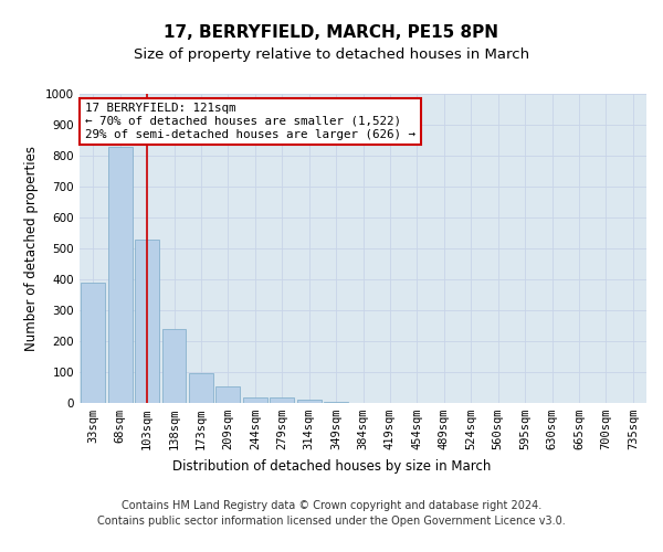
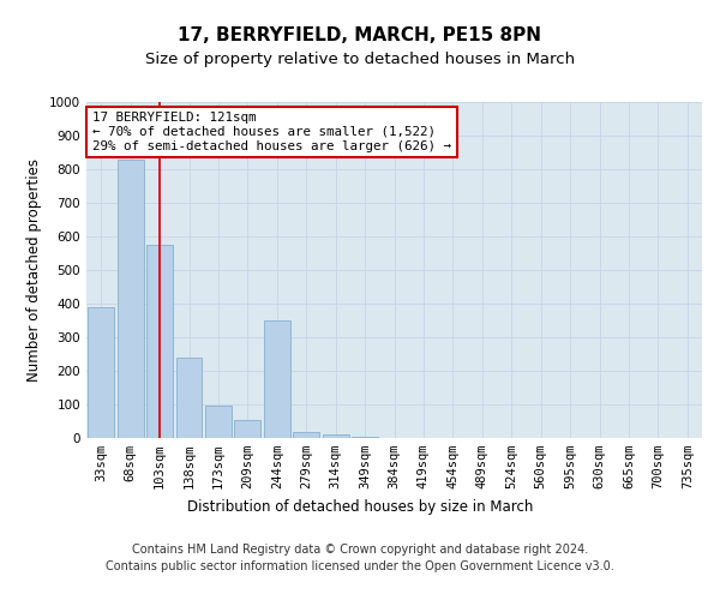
103sqm: 530 -> 575
244sqm: 18 -> 350
